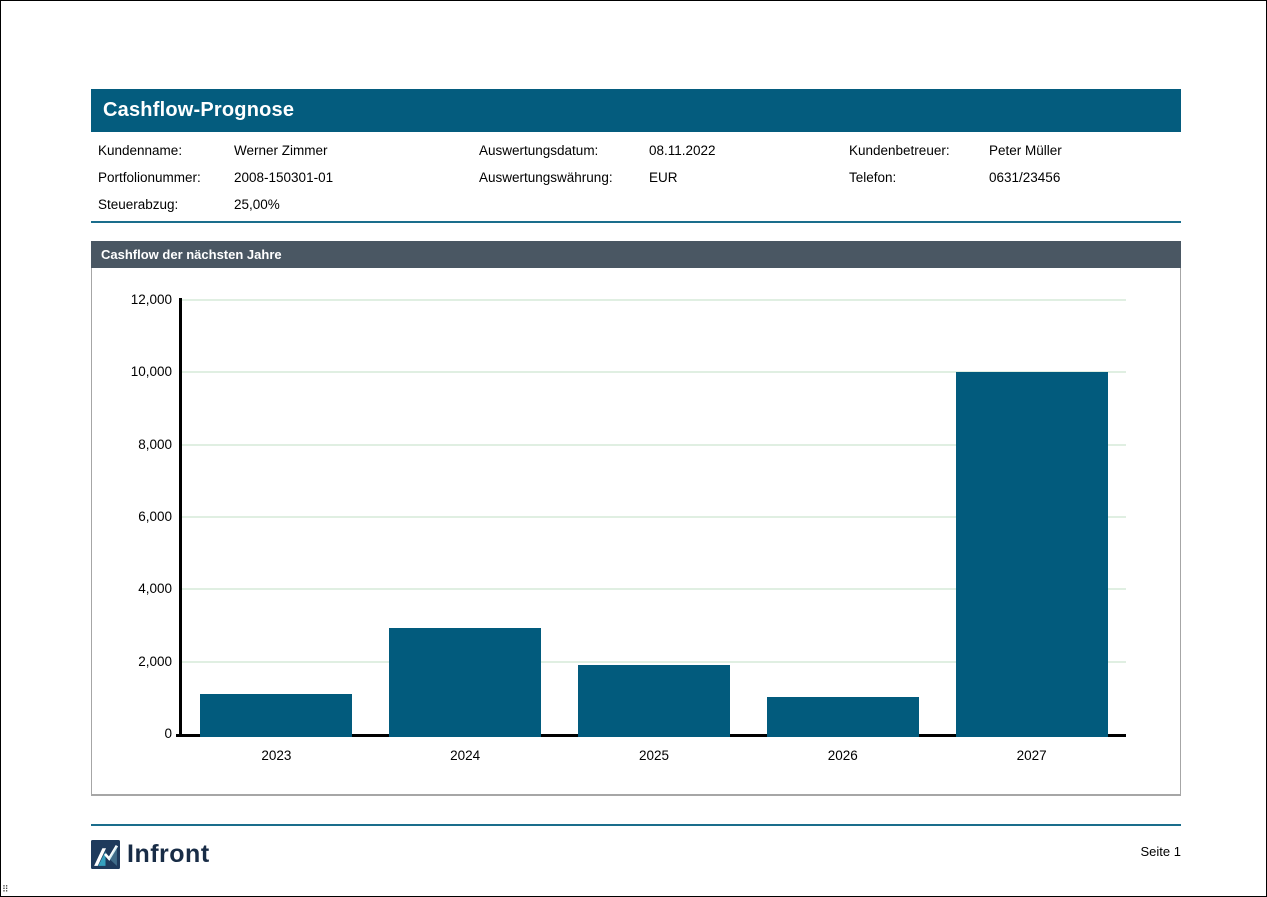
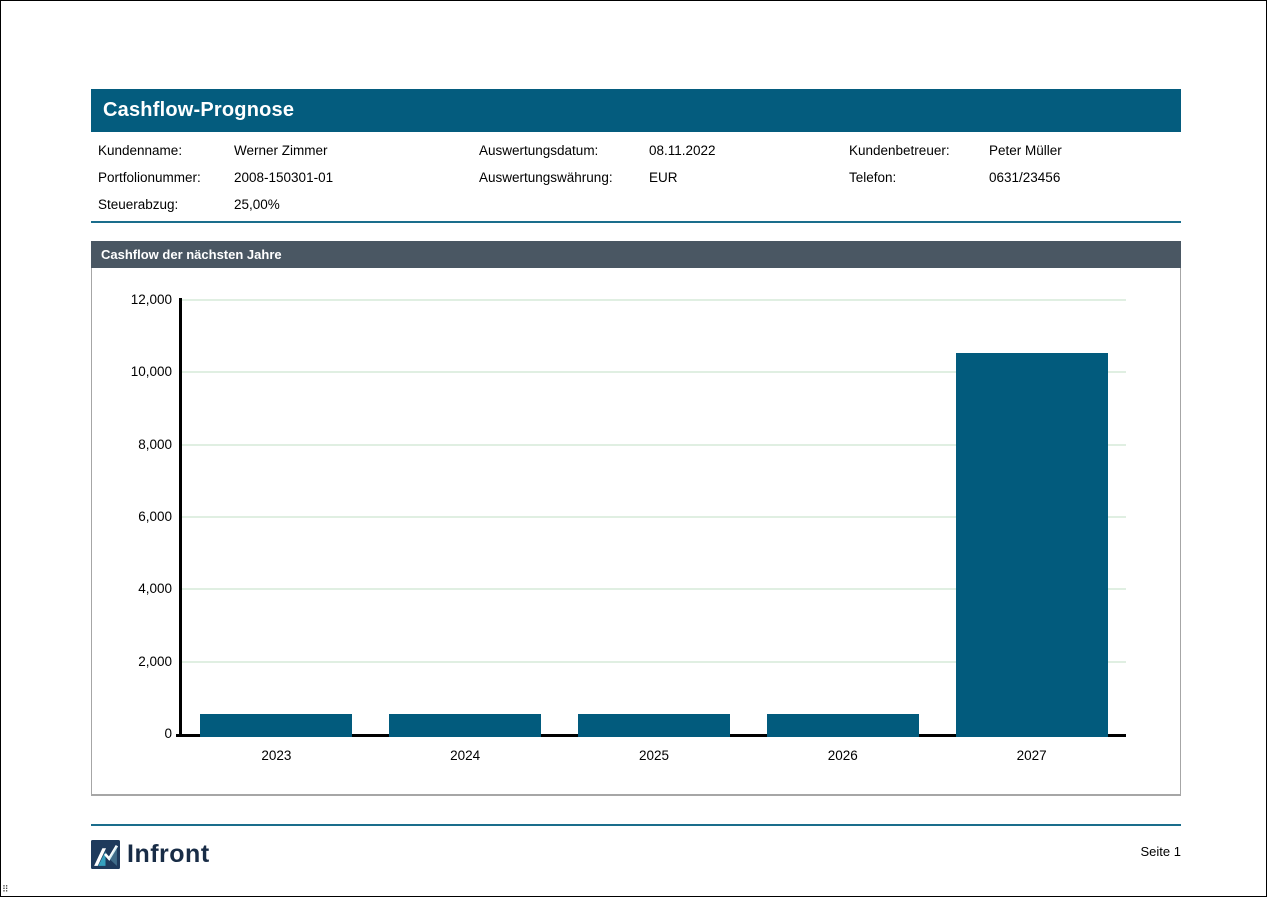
2023: 1200 -> 600
2024: 3000 -> 600
2025: 2000 -> 600
2026: 1100 -> 600
2027: 10100 -> 10600
